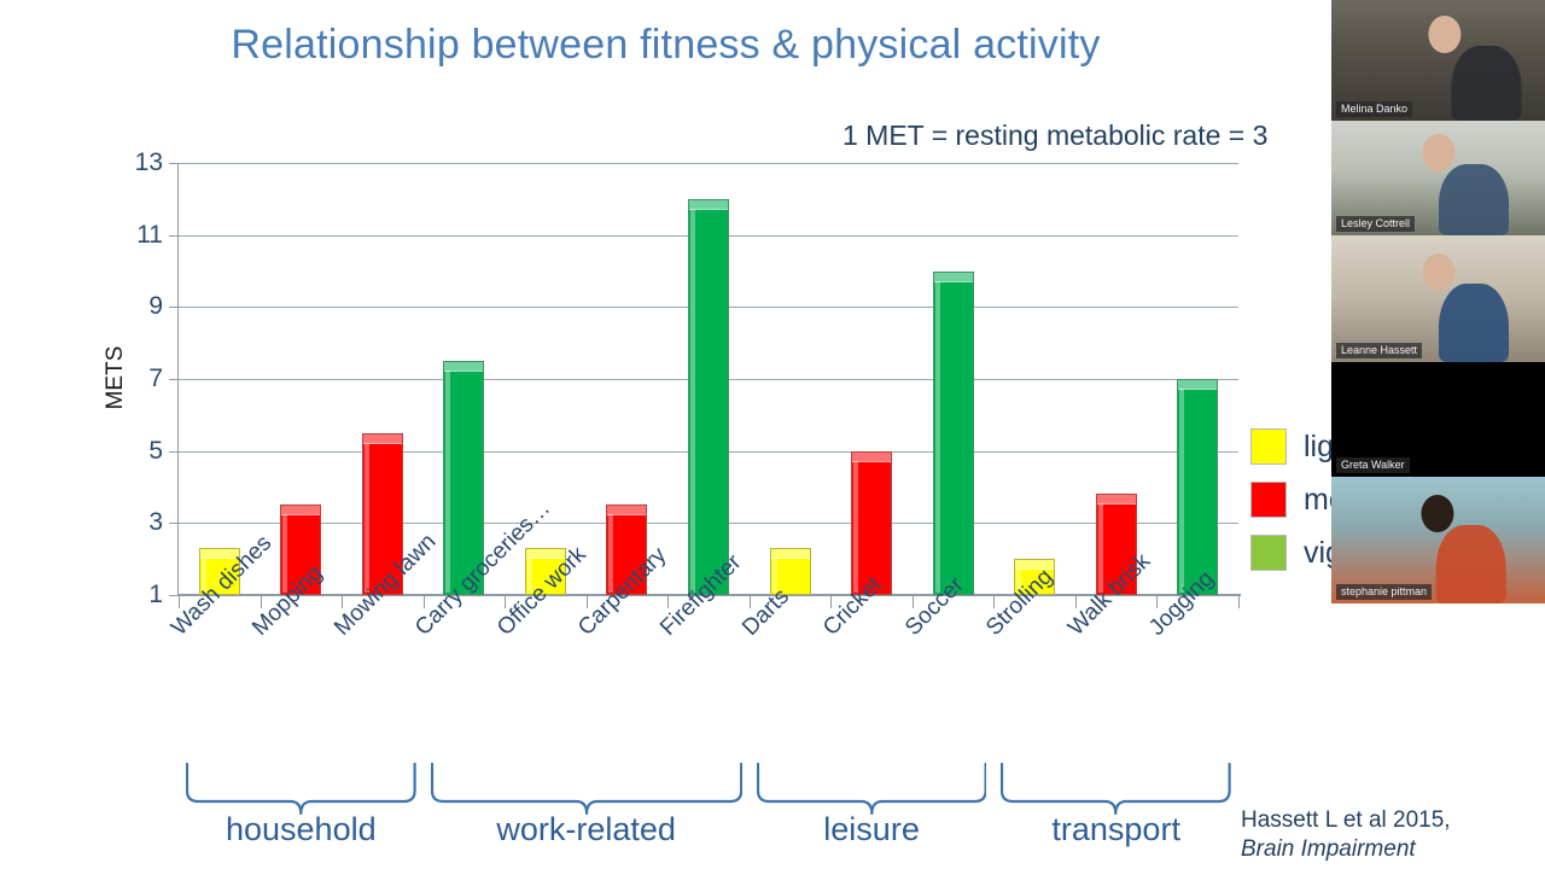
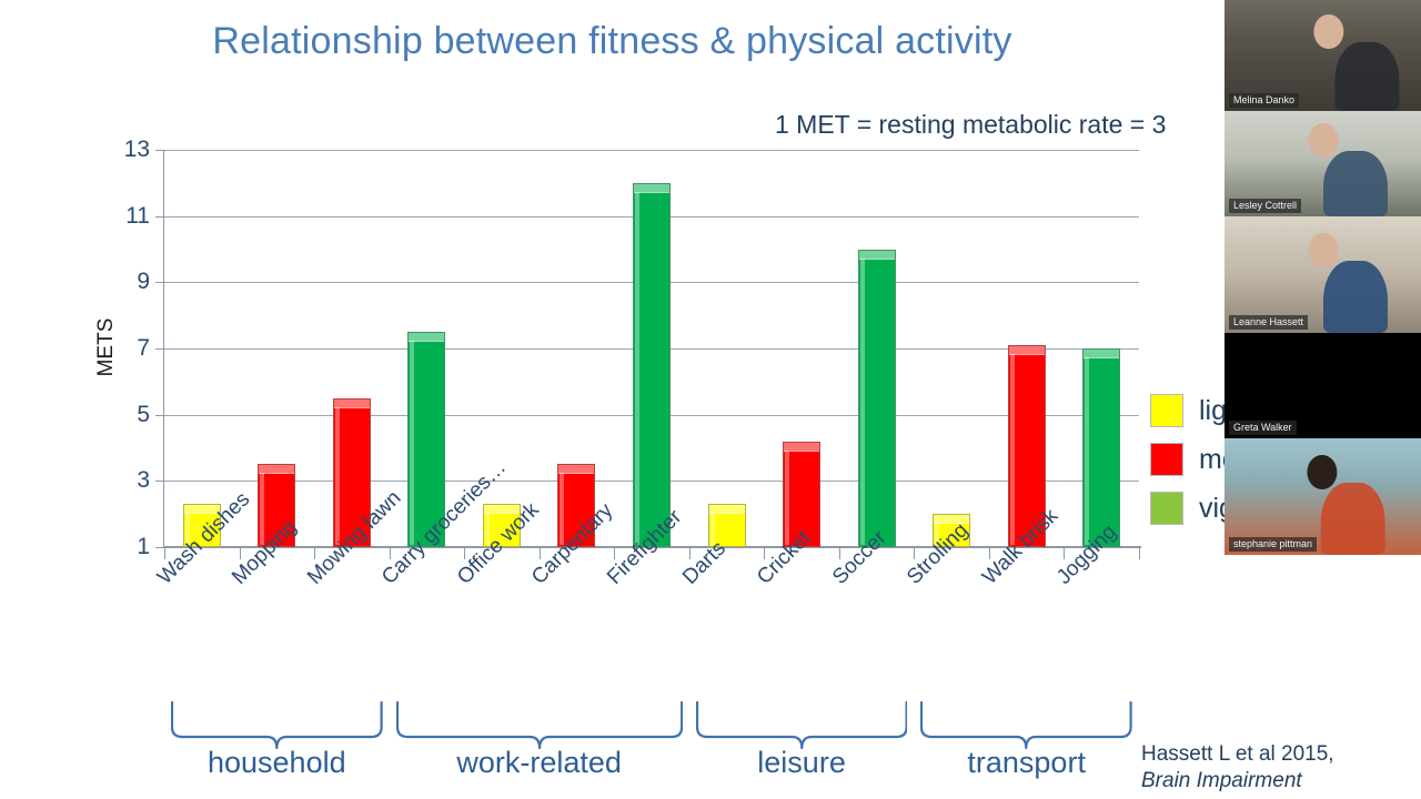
Cricket: 5.0 -> 4.2
Walk brisk: 3.8 -> 7.1
